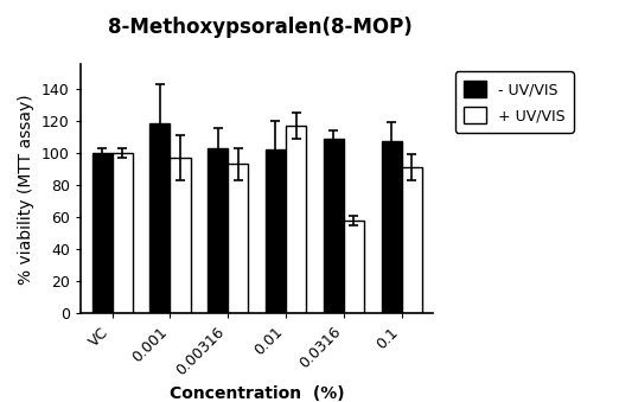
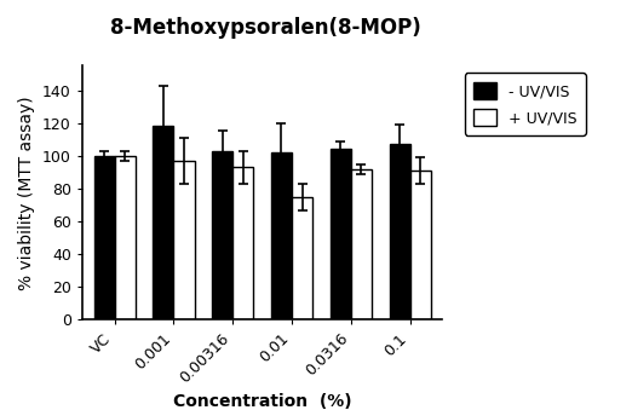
+ UV/VIS/0.01: 117 -> 75
- UV/VIS/0.0316: 109 -> 104
+ UV/VIS/0.0316: 58 -> 92
